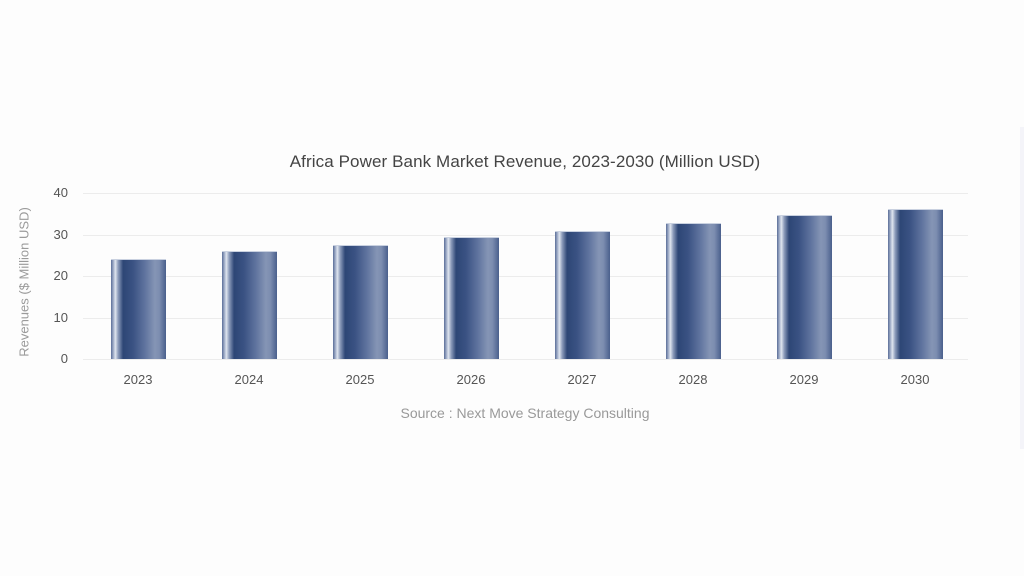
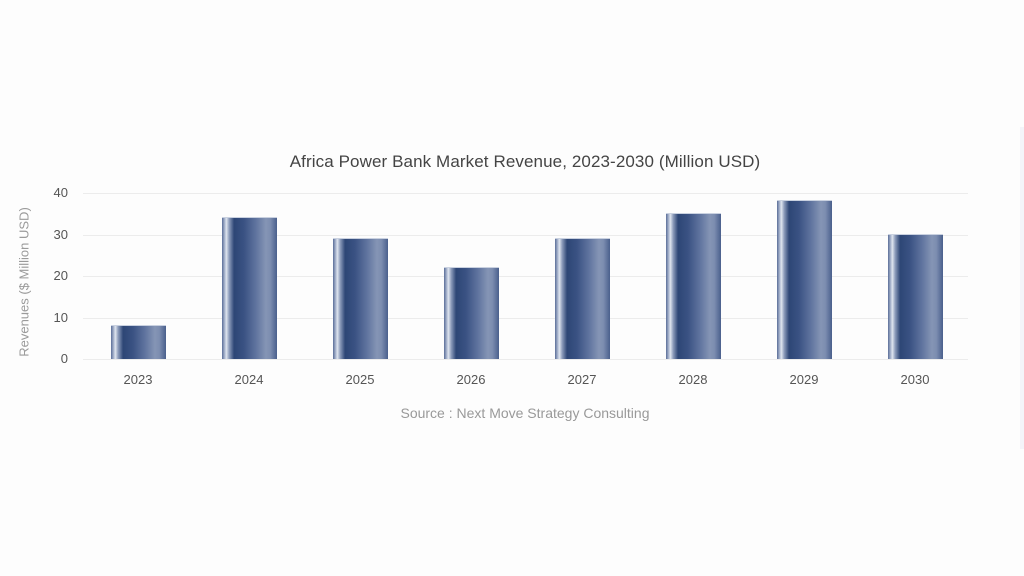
2023: 24 -> 8
2024: 26 -> 34
2025: 27 -> 29
2026: 29 -> 22
2027: 31 -> 29
2028: 33 -> 35
2029: 34 -> 38
2030: 36 -> 30
